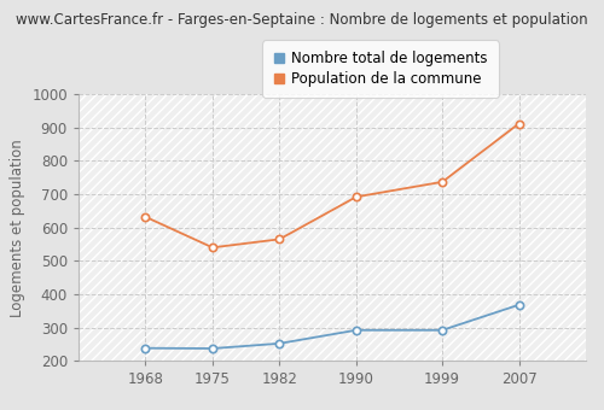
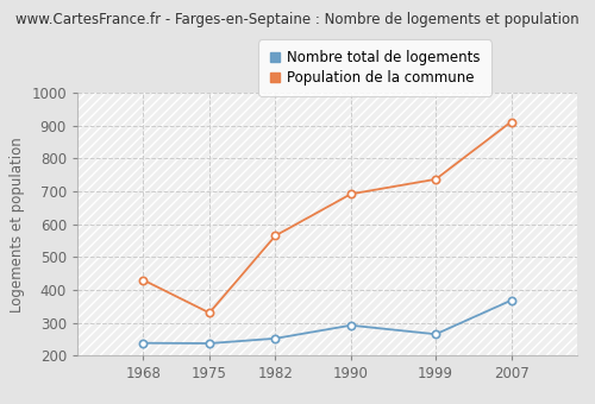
Population de la commune/1968: 632 -> 430
Population de la commune/1975: 540 -> 330
Nombre total de logements/1999: 292 -> 265
